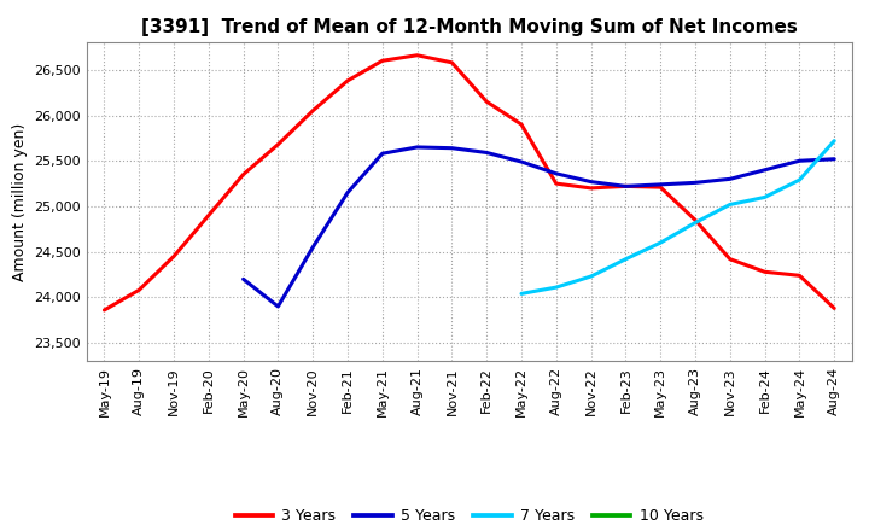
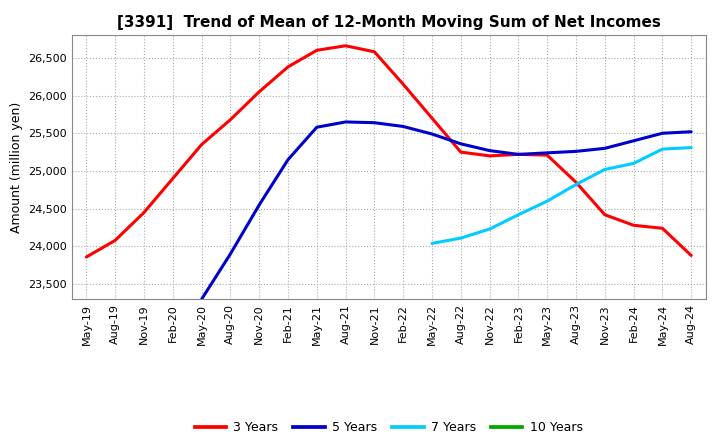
5 Years/May-20: 24,200 -> 23,300
3 Years/May-22: 25,900 -> 25,700
7 Years/Aug-24: 25,720 -> 25,310
